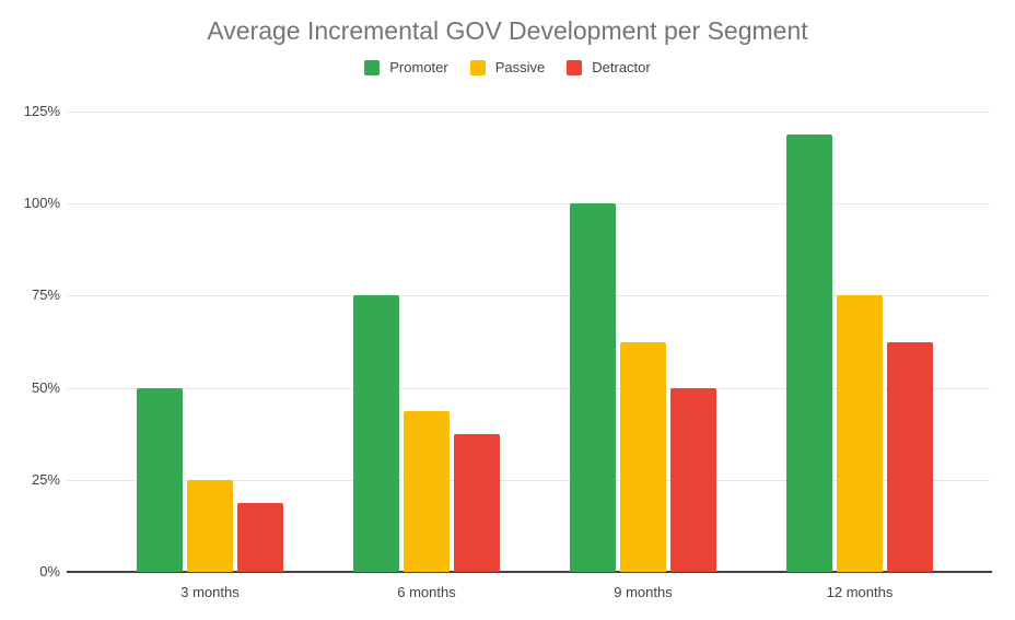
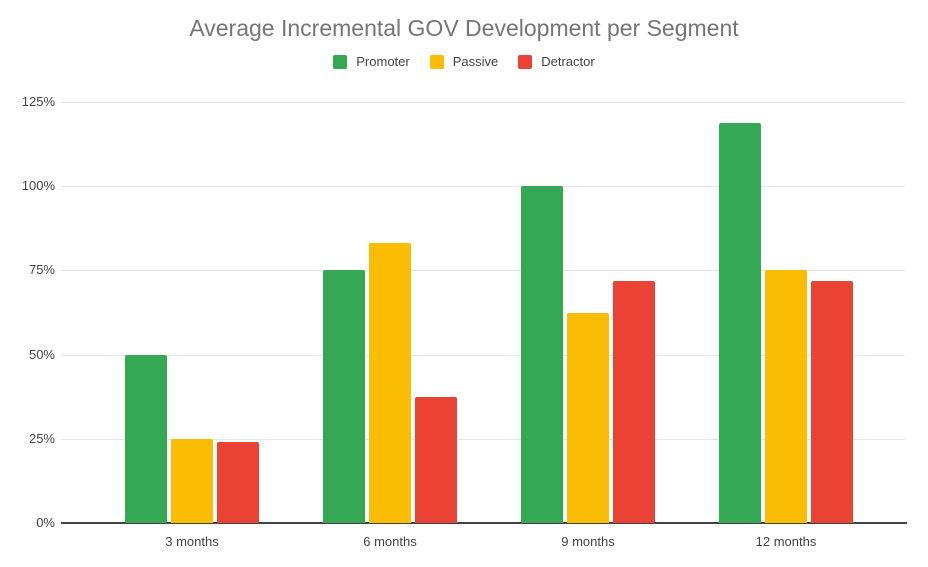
Detractor/3 months: 19% -> 24%
Passive/6 months: 44% -> 83%
Detractor/9 months: 50% -> 72%
Detractor/12 months: 62% -> 72%
